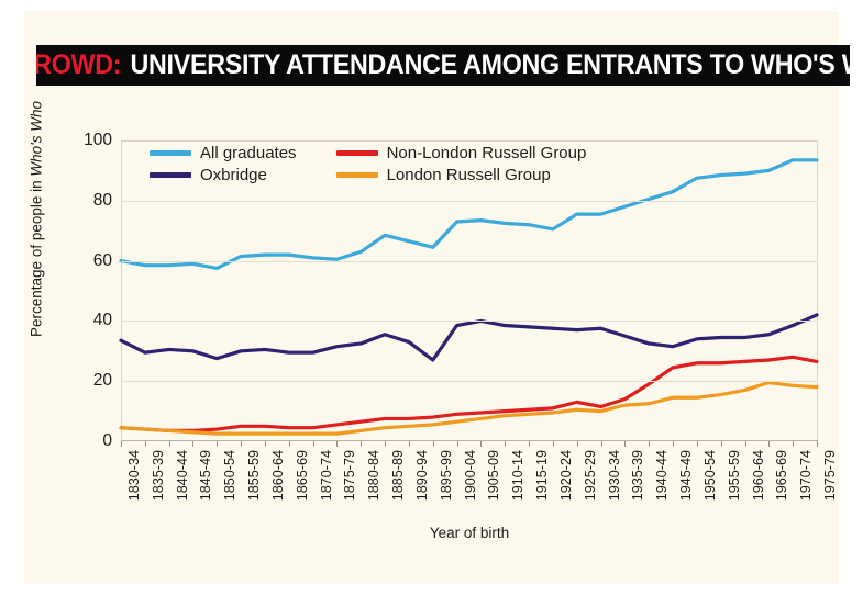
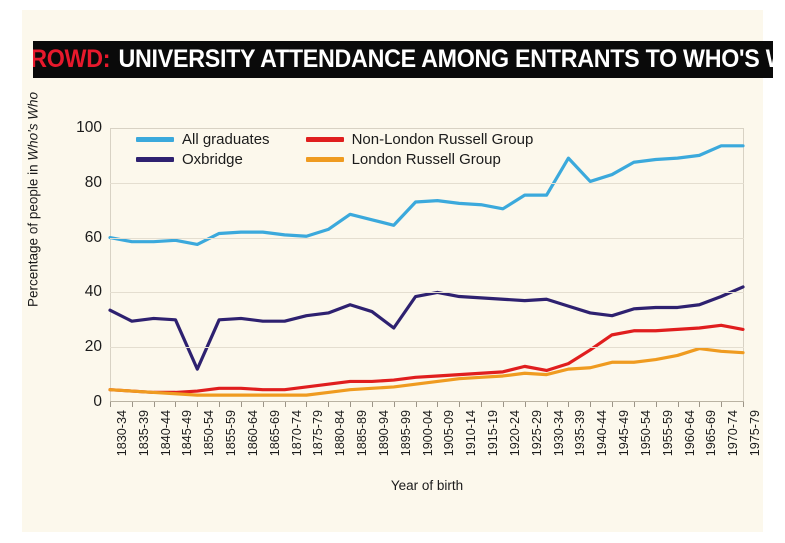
Oxbridge/1850-54: 28 -> 12
All graduates/1935-39: 78 -> 89
